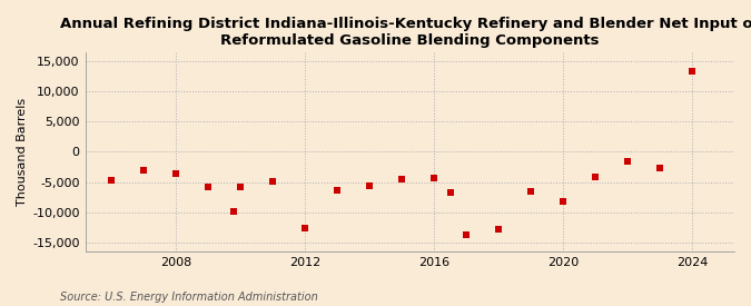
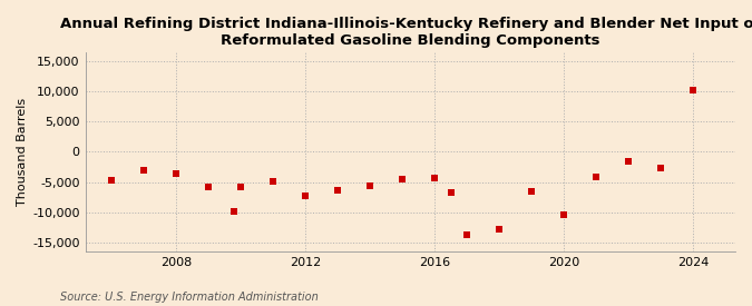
2012: -12,600 -> -7,300
2020: -8,200 -> -10,400
2024: 13,400 -> 10,300
